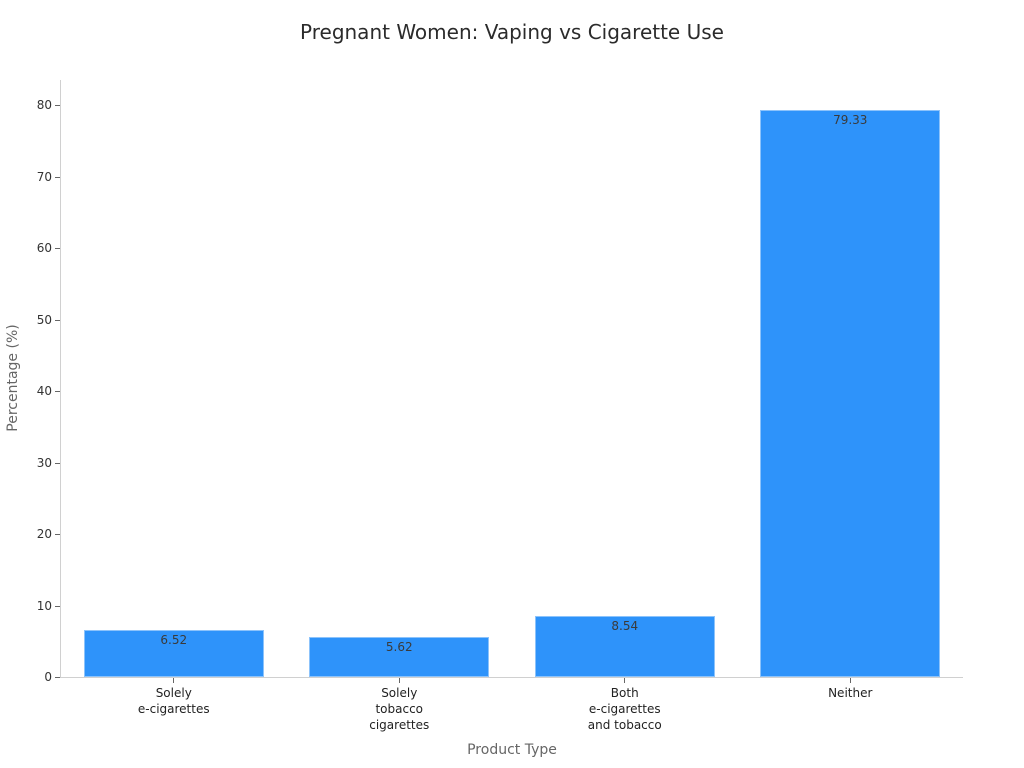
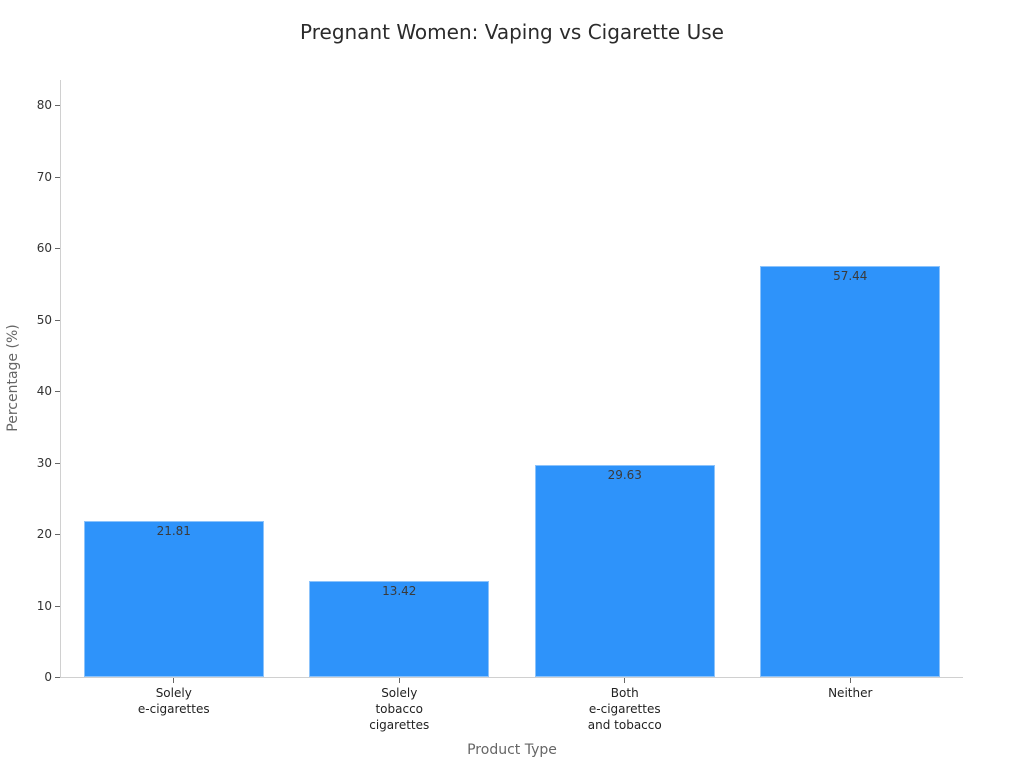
Solely e-cigarettes: 6.52 -> 21.81
Solely tobacco cigarettes: 5.62 -> 13.42
Both e-cigarettes and tobacco: 8.54 -> 29.63
Neither: 79.33 -> 57.44
